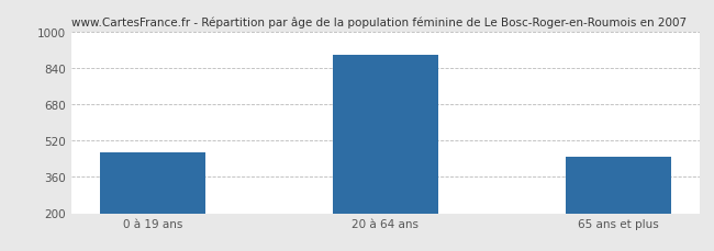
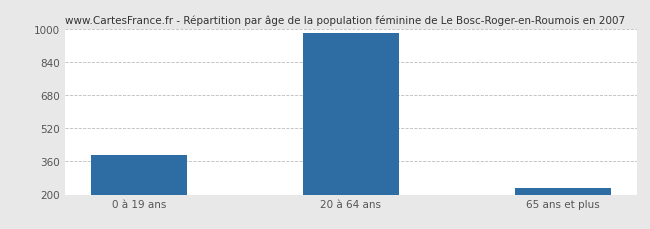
0 à 19 ans: 470 -> 390
20 à 64 ans: 900 -> 980
65 ans et plus: 450 -> 230
